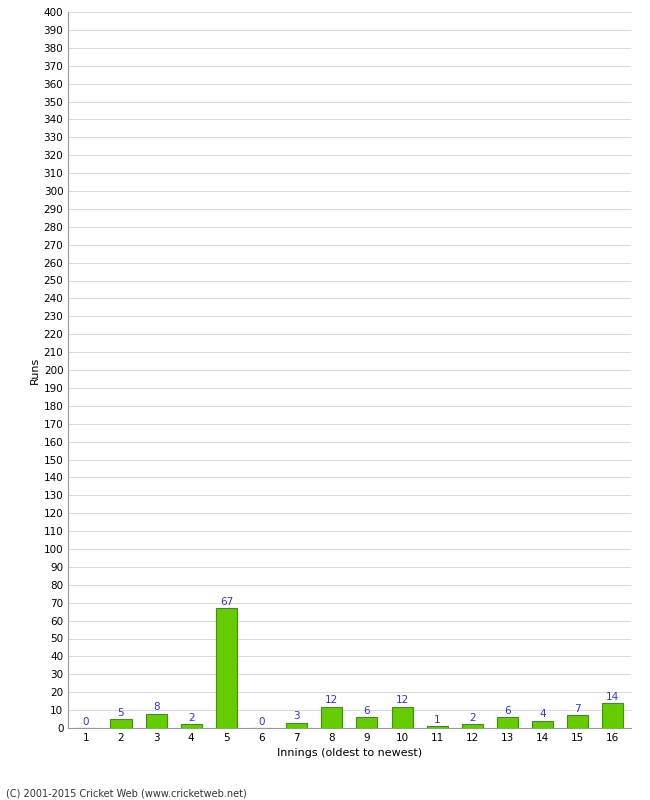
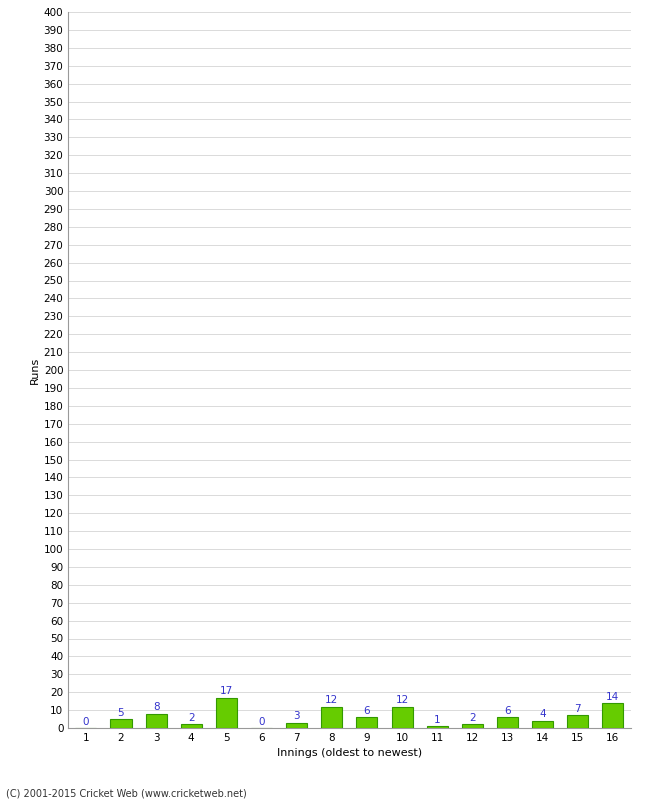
5: 67 -> 17
